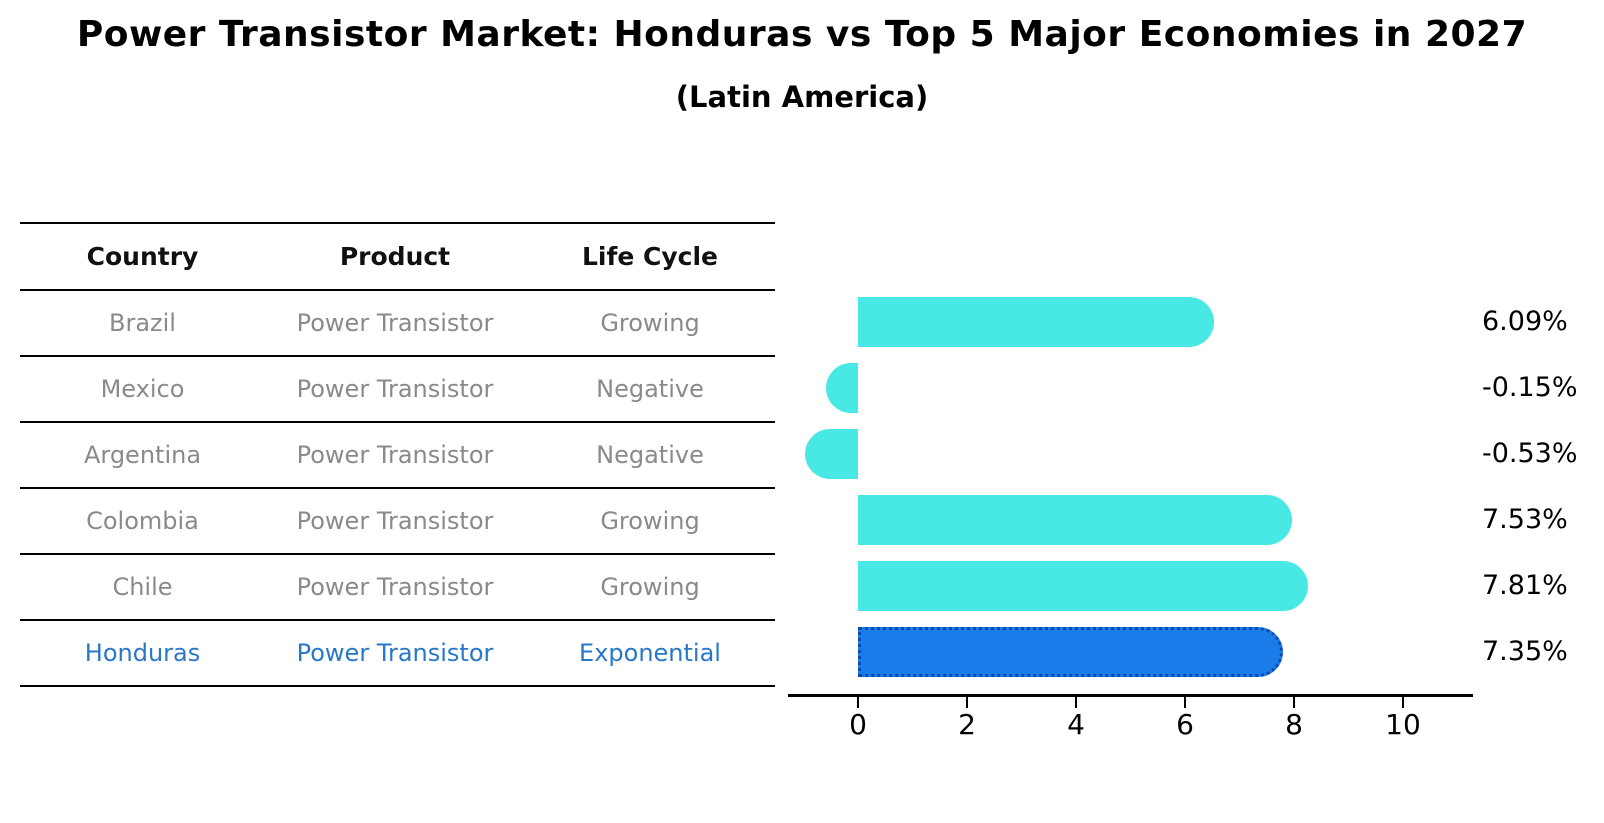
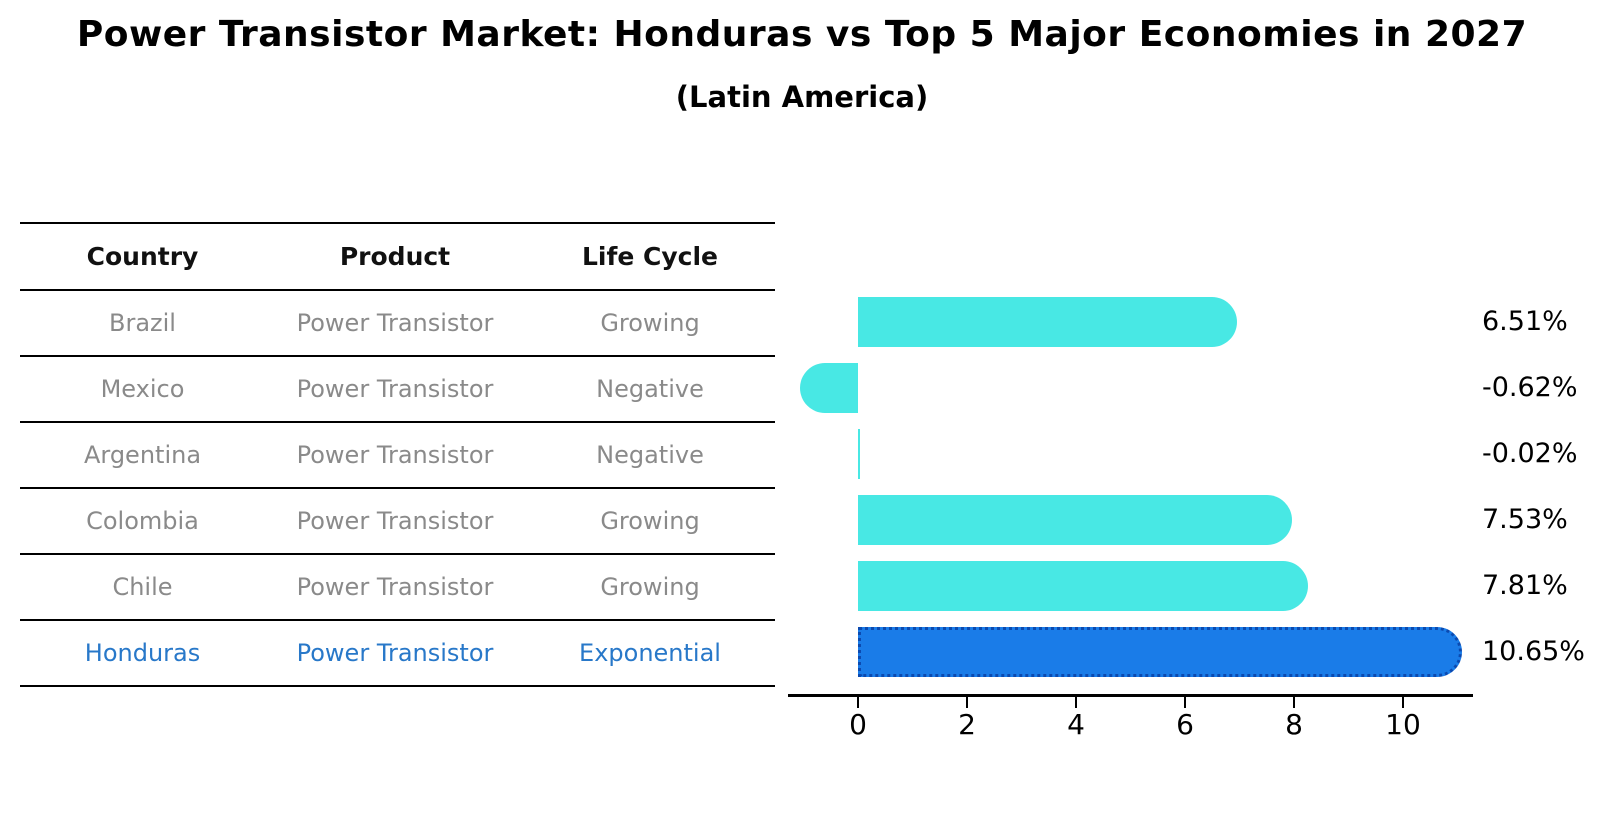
Brazil: 6.09% -> 6.51%
Mexico: -0.15% -> -0.62%
Argentina: -0.53% -> -0.02%
Honduras: 7.35% -> 10.65%
